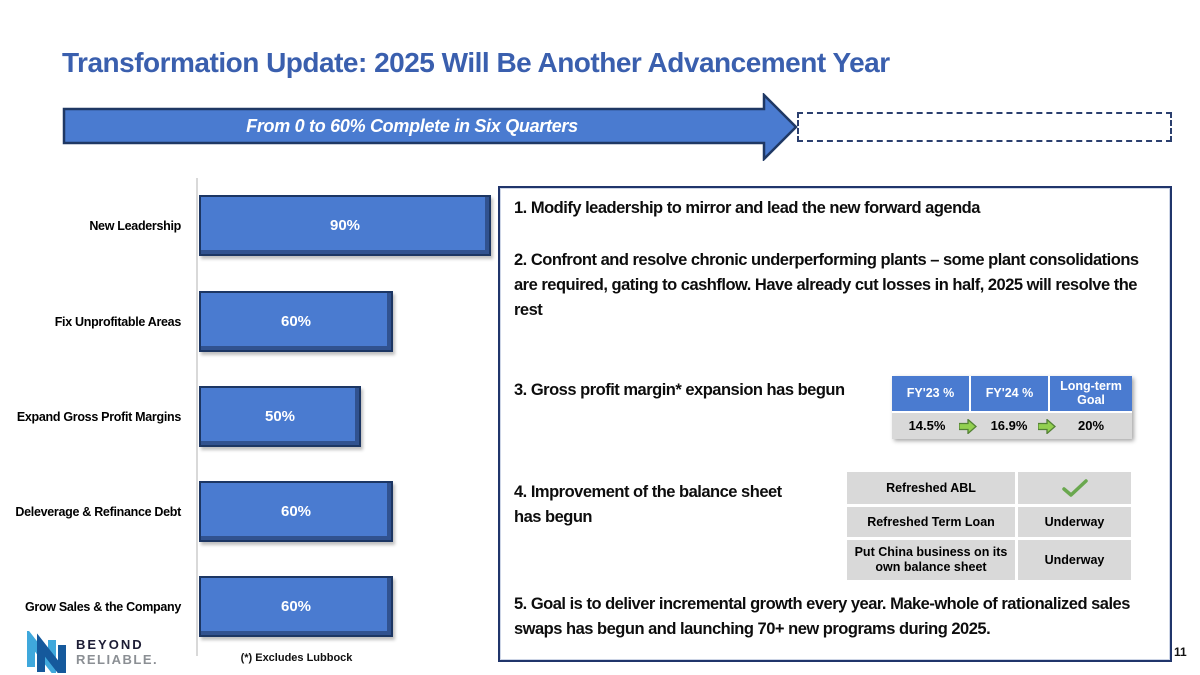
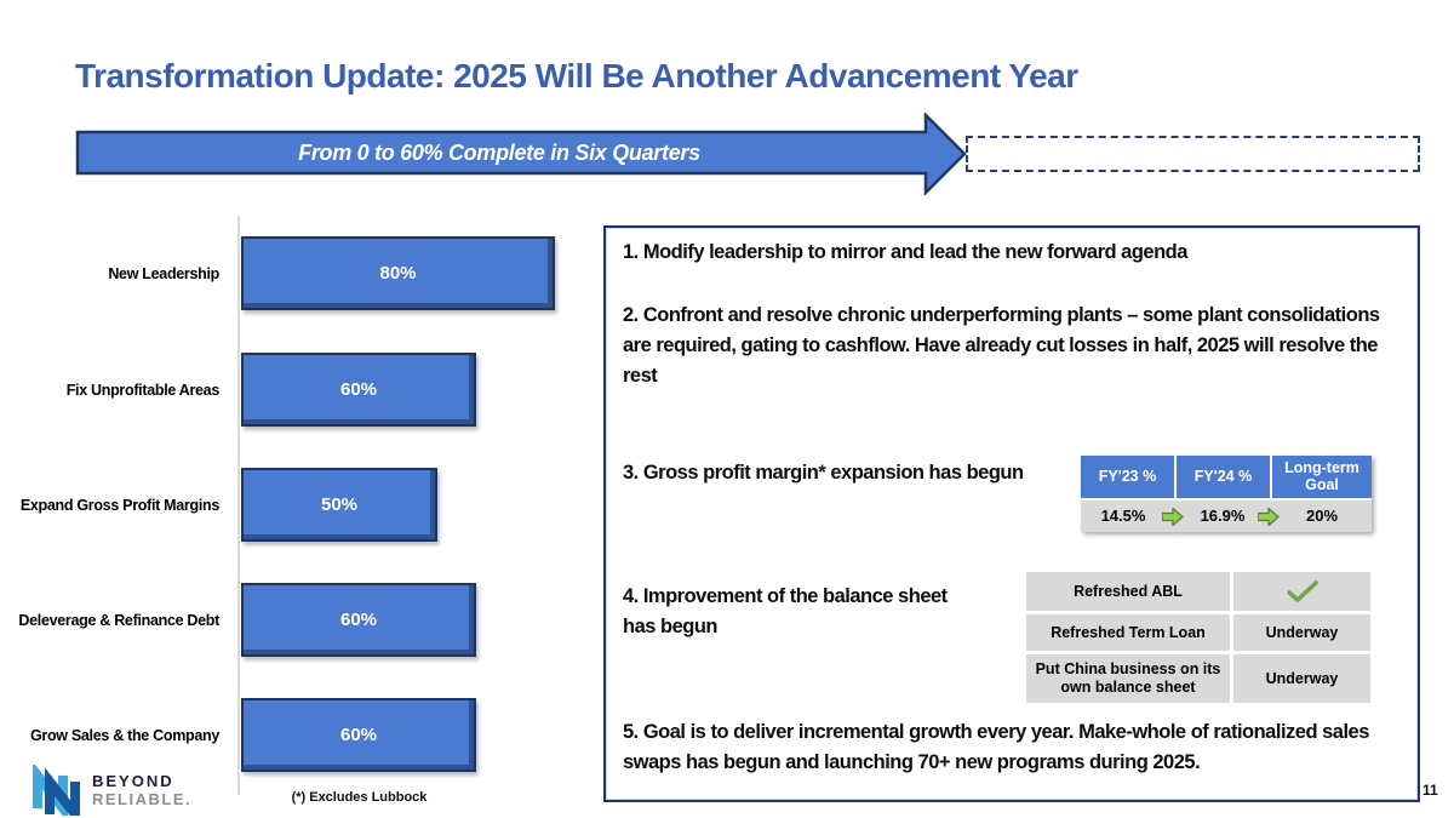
New Leadership: 90% -> 80%
